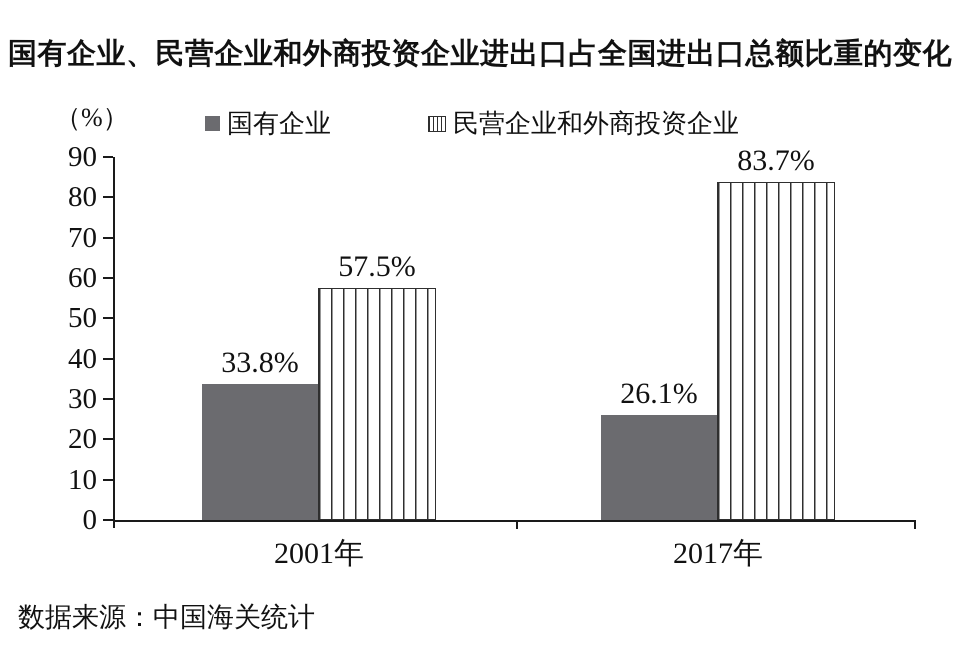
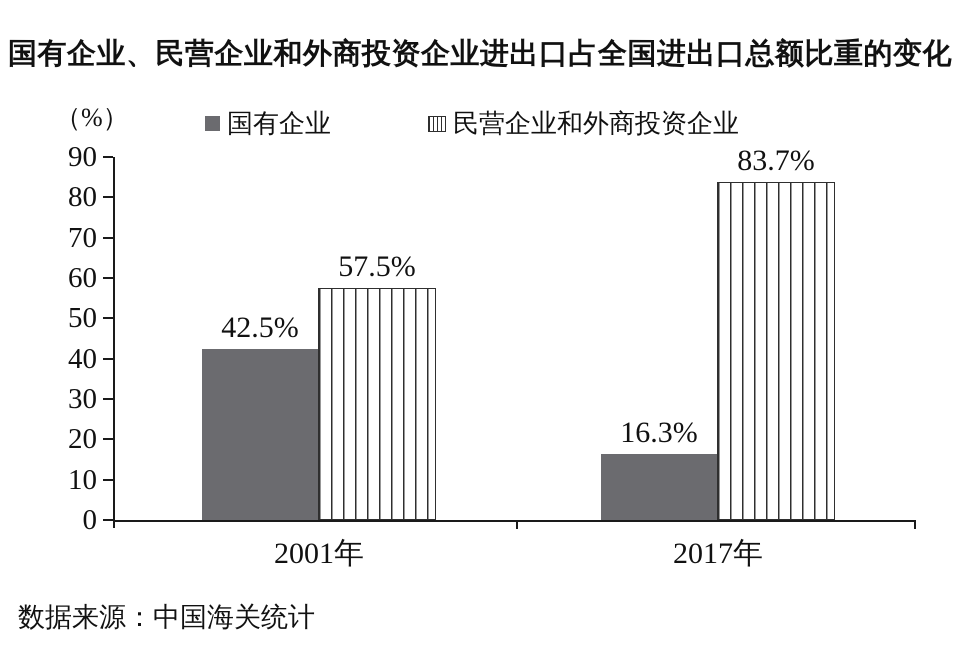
国有企业/2001年: 33.8% -> 42.5%
国有企业/2017年: 26.1% -> 16.3%
